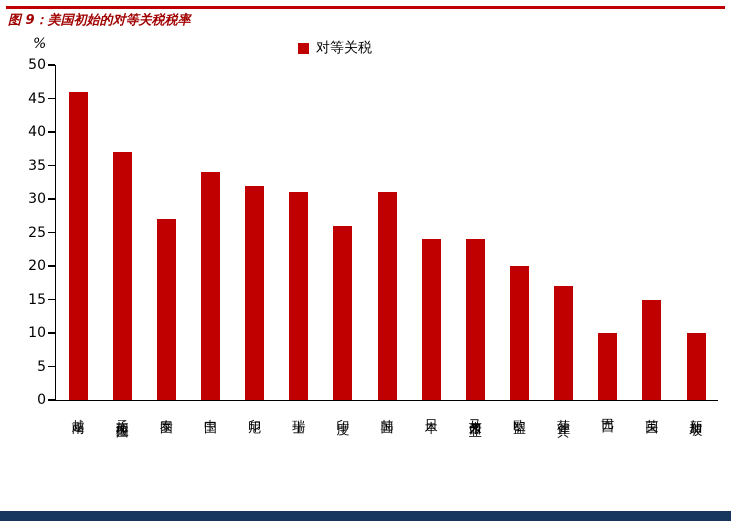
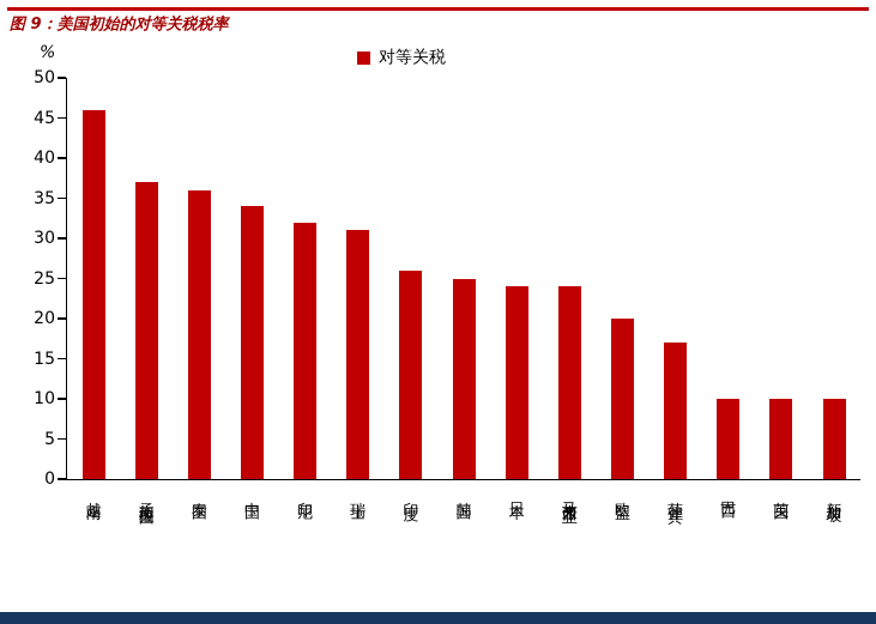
泰国: 27 -> 36
韩国: 31 -> 25
英国: 15 -> 10
